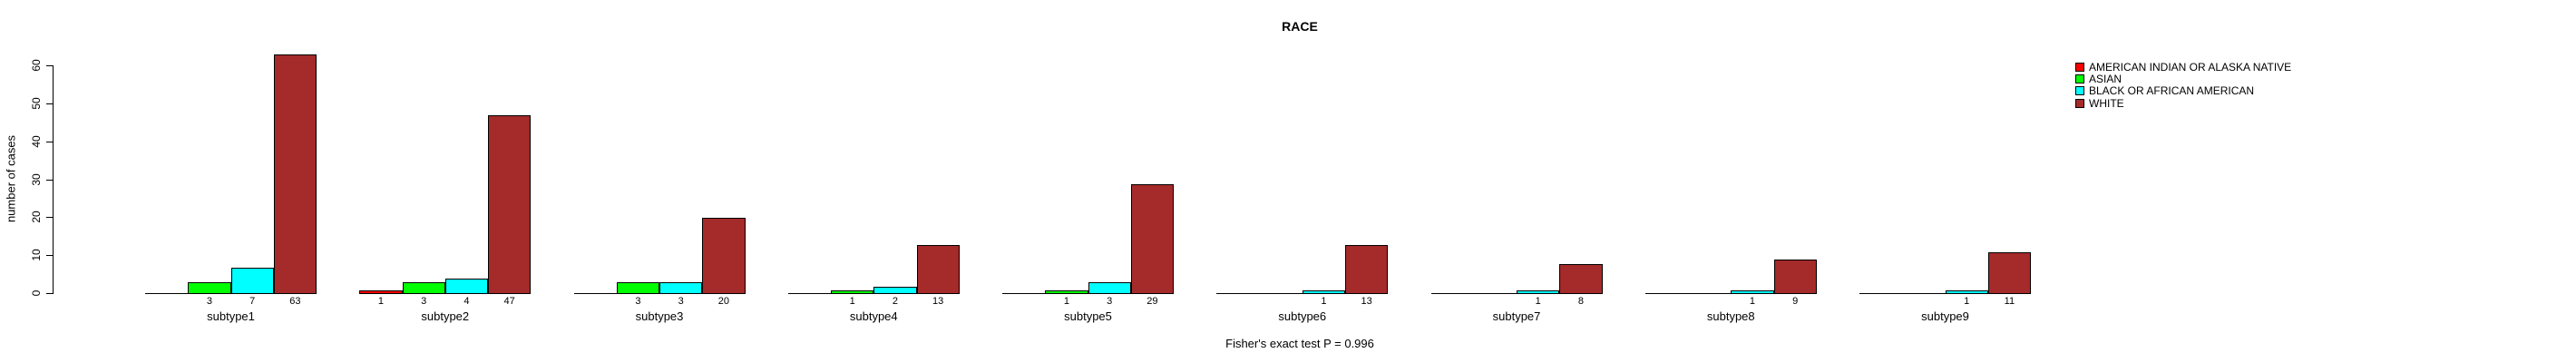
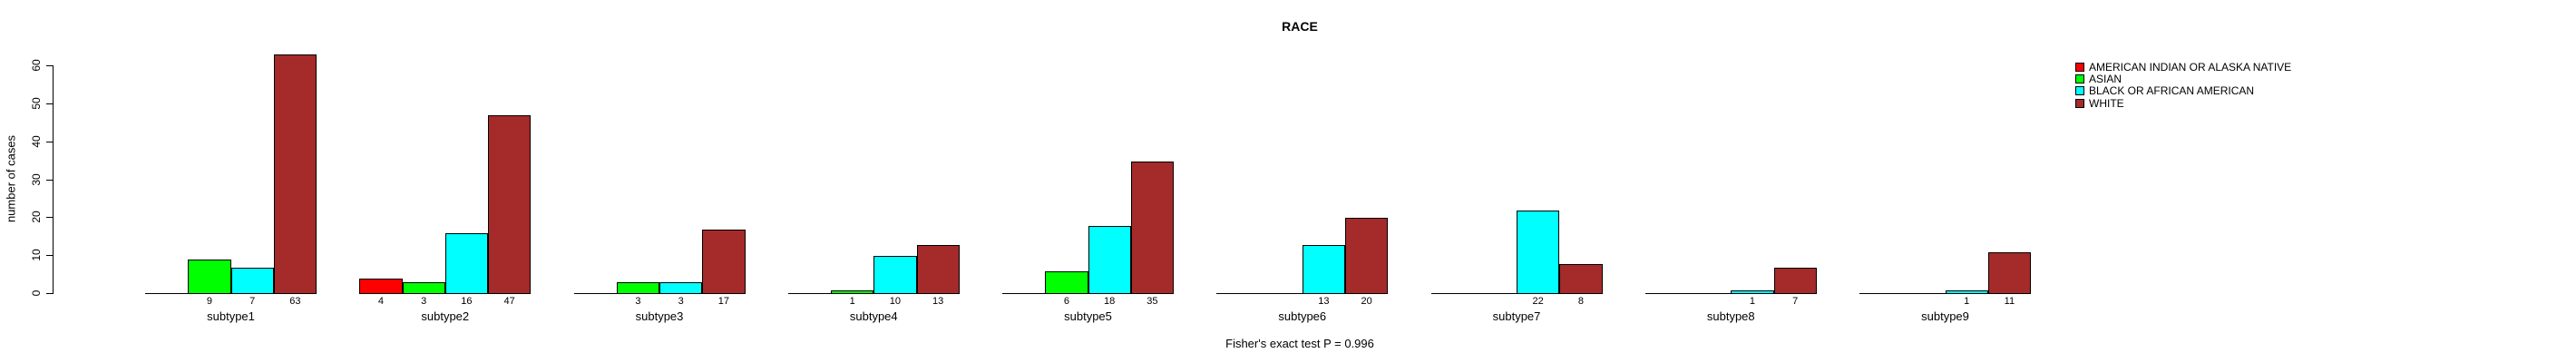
ASIAN/subtype1: 3 -> 9
AMERICAN INDIAN OR ALASKA NATIVE/subtype2: 1 -> 4
BLACK OR AFRICAN AMERICAN/subtype2: 4 -> 16
WHITE/subtype3: 20 -> 17
BLACK OR AFRICAN AMERICAN/subtype4: 2 -> 10
ASIAN/subtype5: 1 -> 6
BLACK OR AFRICAN AMERICAN/subtype5: 3 -> 18
WHITE/subtype5: 29 -> 35
BLACK OR AFRICAN AMERICAN/subtype6: 1 -> 13
WHITE/subtype6: 13 -> 20
BLACK OR AFRICAN AMERICAN/subtype7: 1 -> 22
WHITE/subtype8: 9 -> 7
